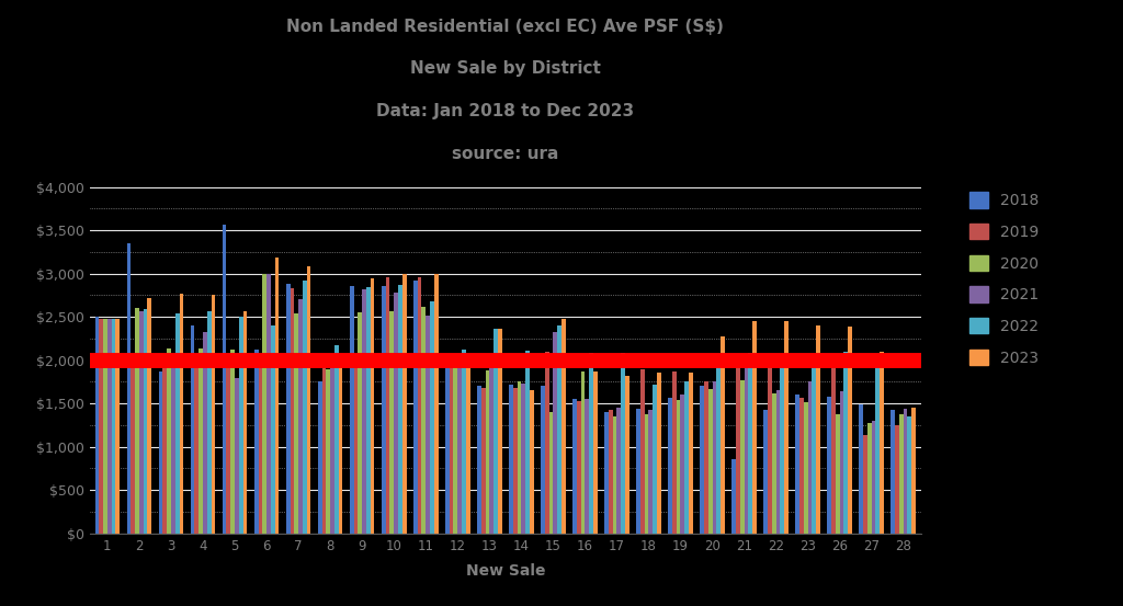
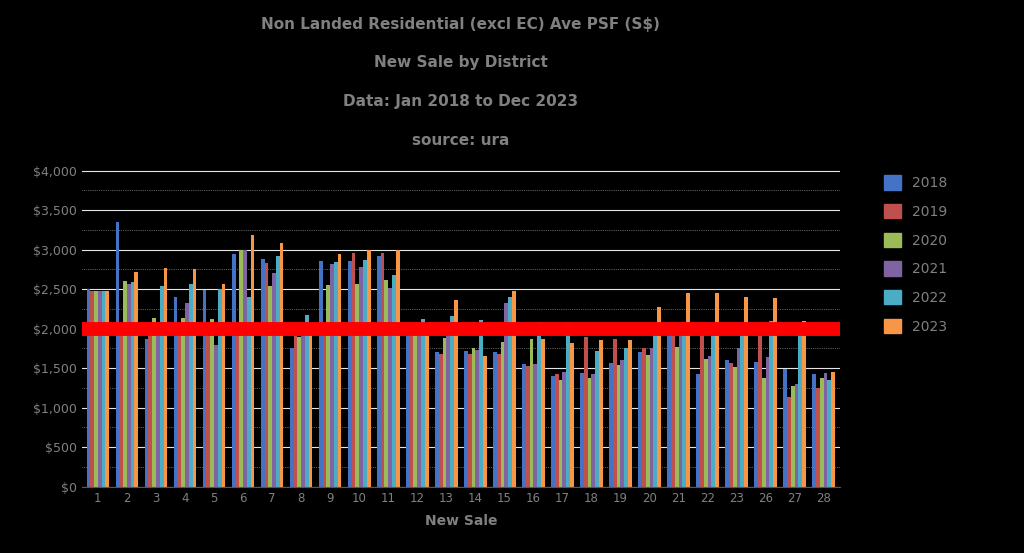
2018/5: $3,560 -> $2,490
2018/6: $2,120 -> $2,950
2022/13: $2,360 -> $2,160
2019/15: $2,100 -> $1,680
2020/15: $1,400 -> $1,830
2018/21: $860 -> $1,950
